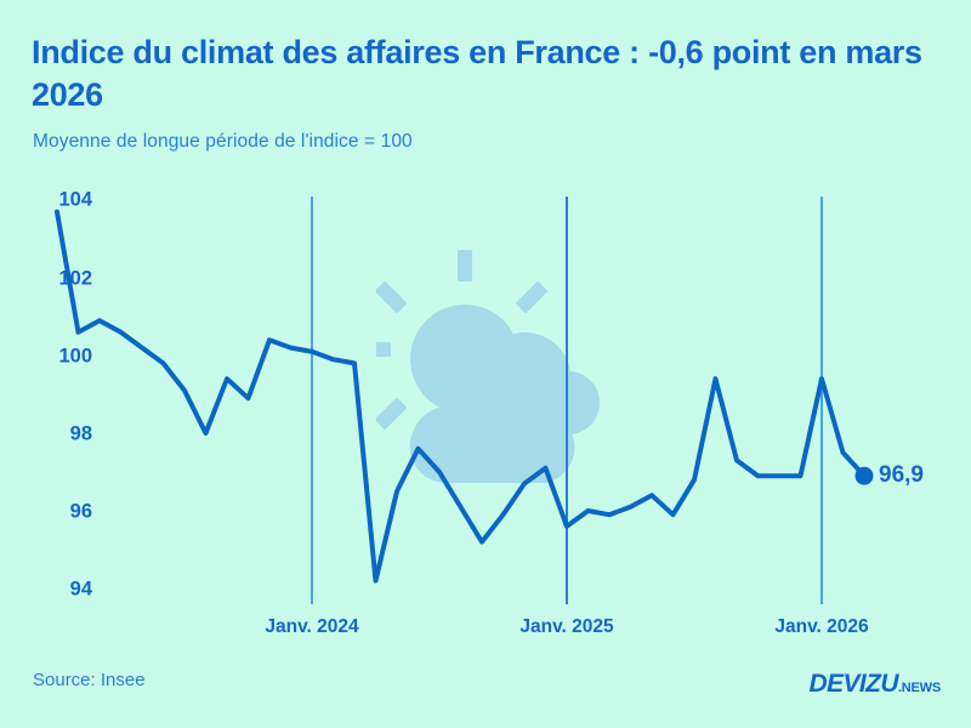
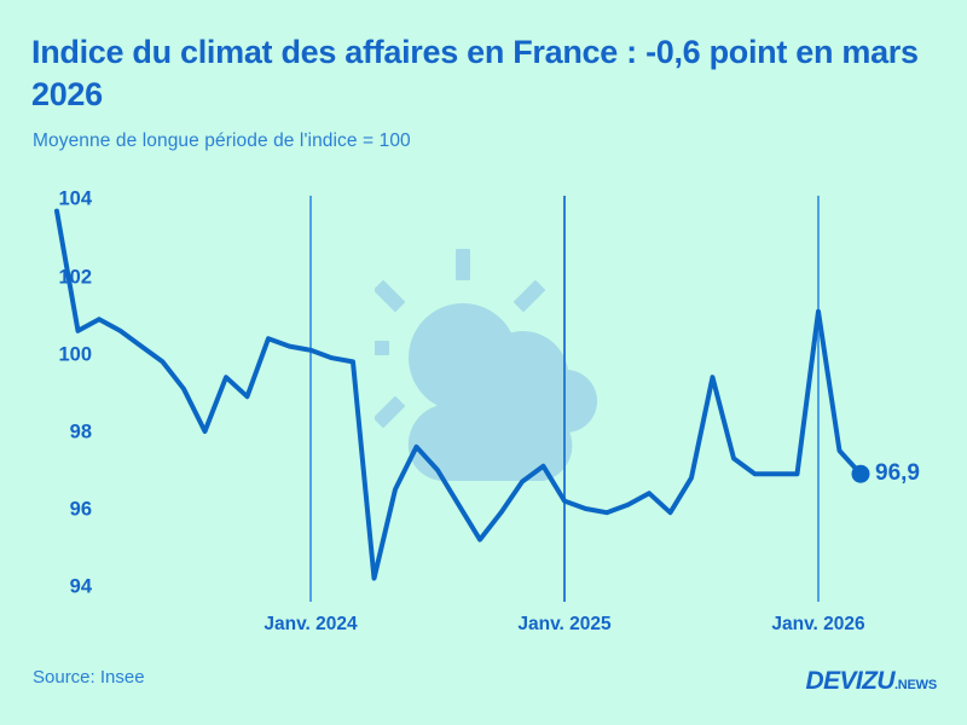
Janv. 2025: 95.6 -> 96.2
Janv. 2026: 99.4 -> 101.1
